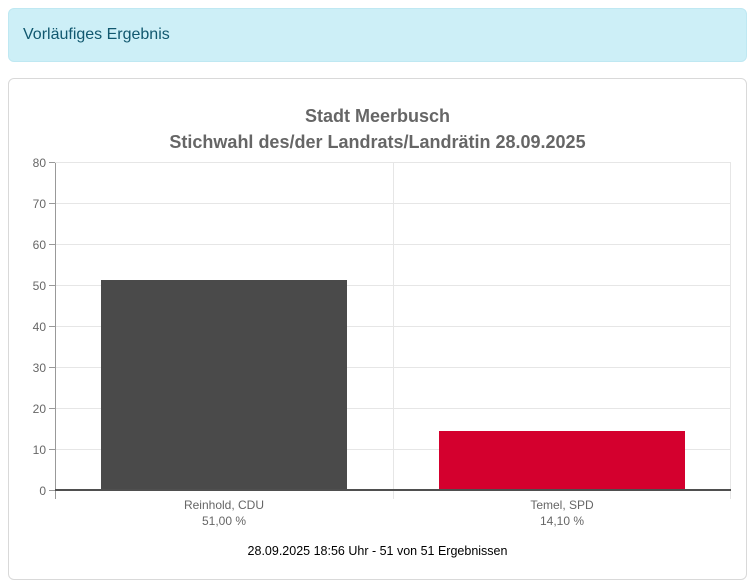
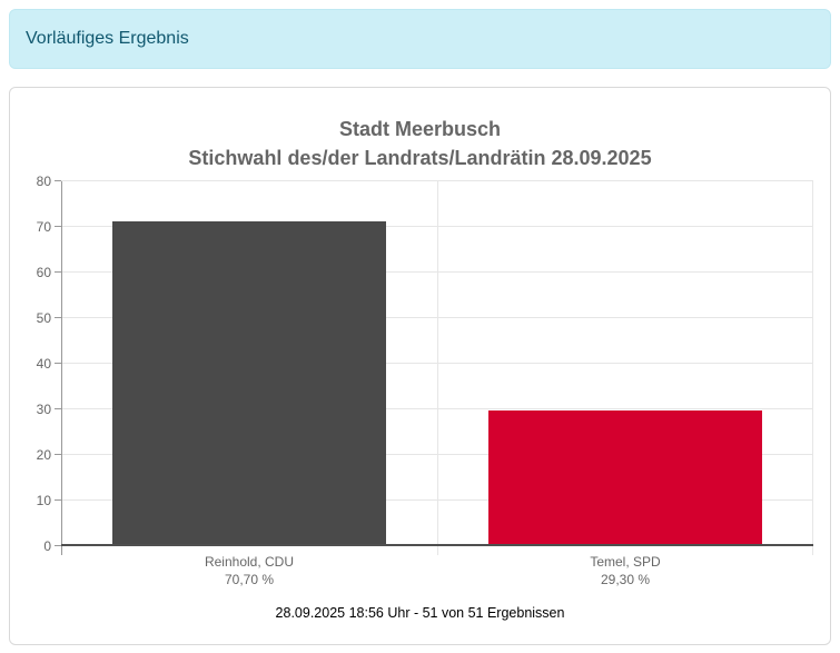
Reinhold, CDU: 51,00 -> 70,70
Temel, SPD: 14,10 -> 29,30
